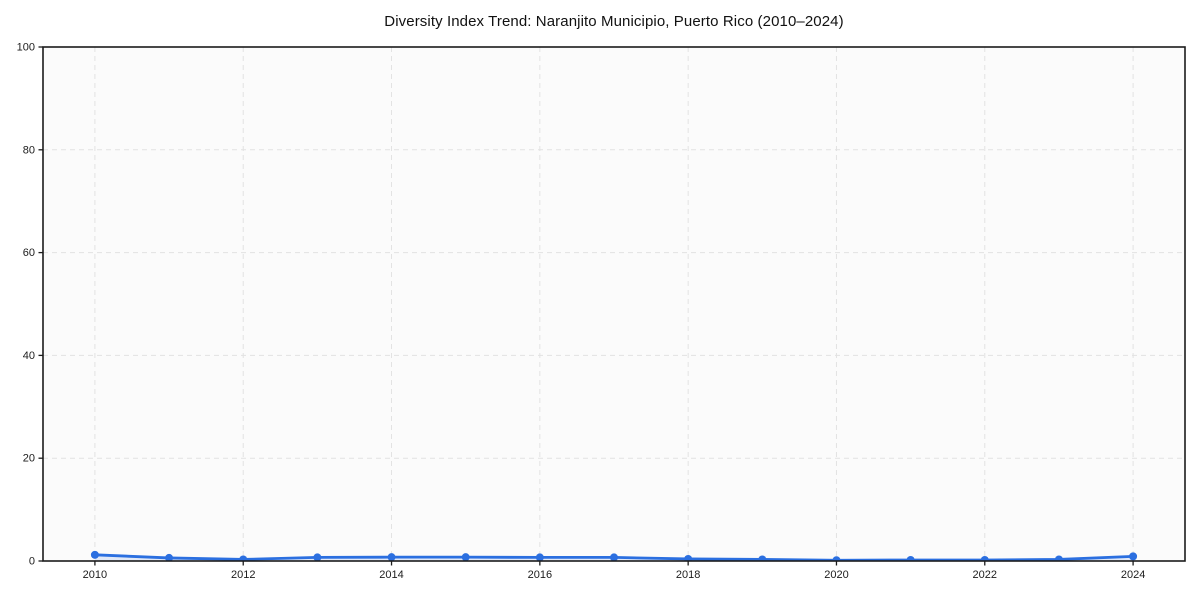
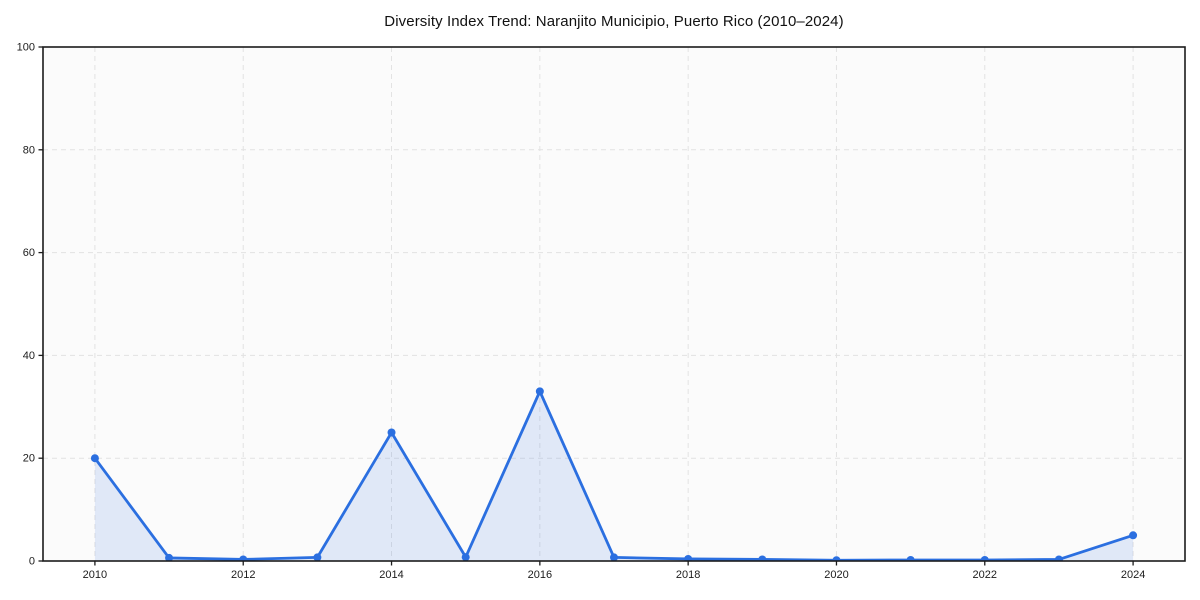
2010: 1 -> 20
2014: 1 -> 25
2016: 1 -> 33
2024: 1 -> 5
